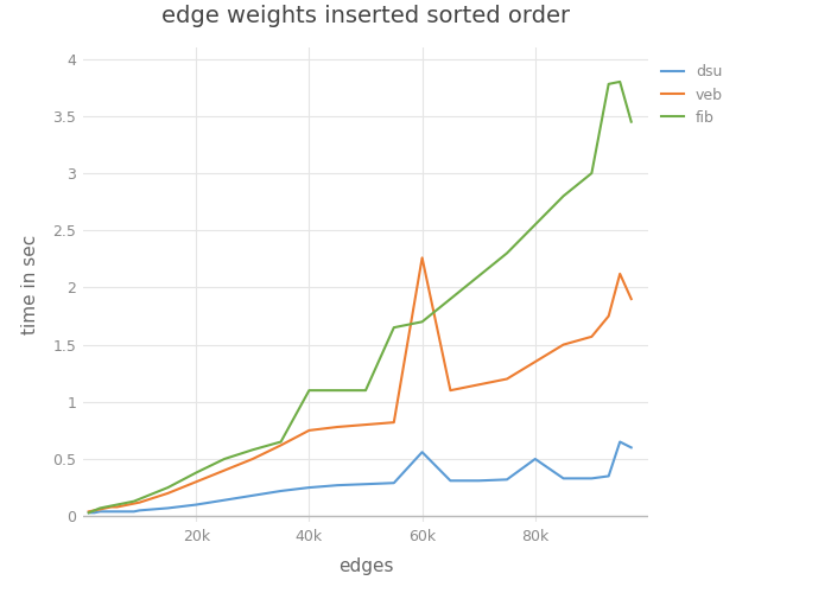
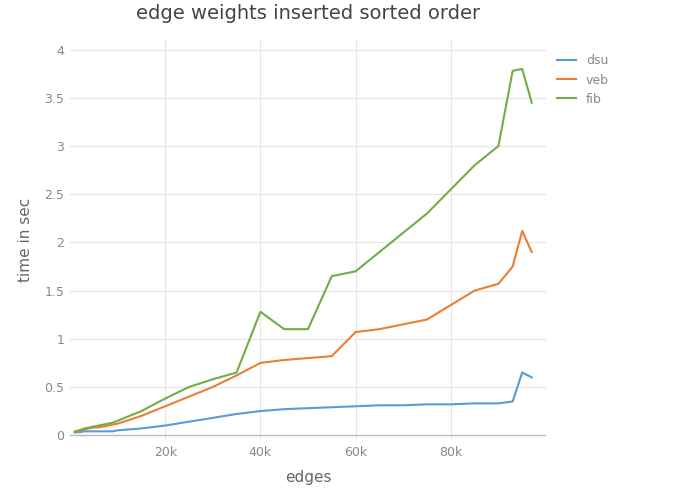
fib/40k: 1.10 -> 1.28
dsu/60k: 0.56 -> 0.30
veb/60k: 2.26 -> 1.07
dsu/80k: 0.50 -> 0.32
